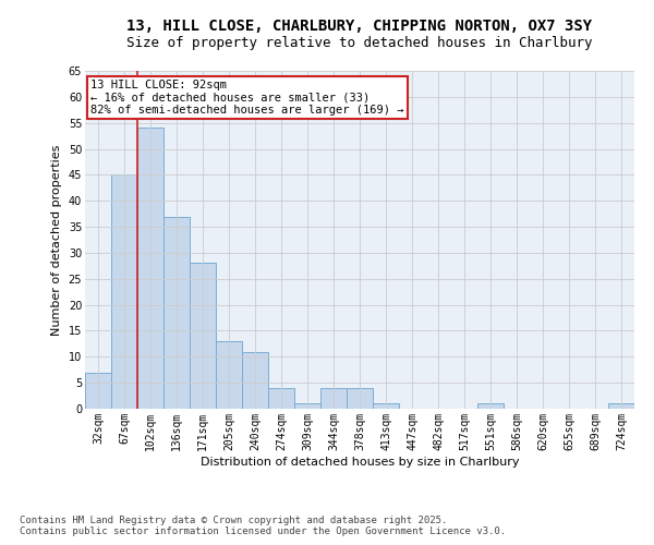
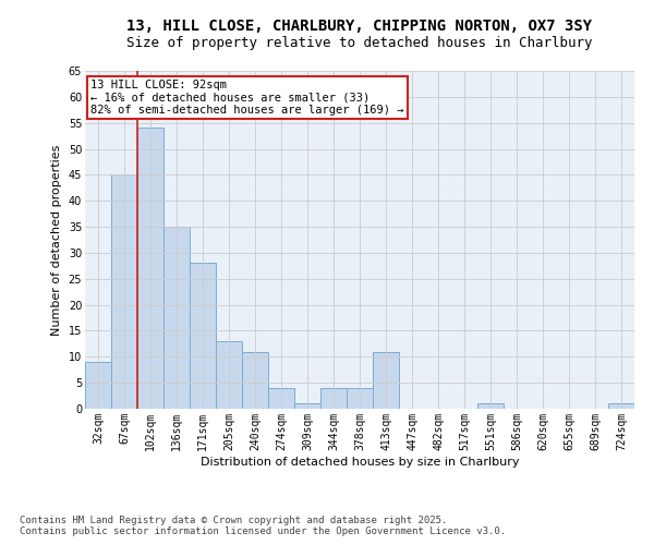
32sqm: 7 -> 9
136sqm: 37 -> 35
413sqm: 1 -> 11
